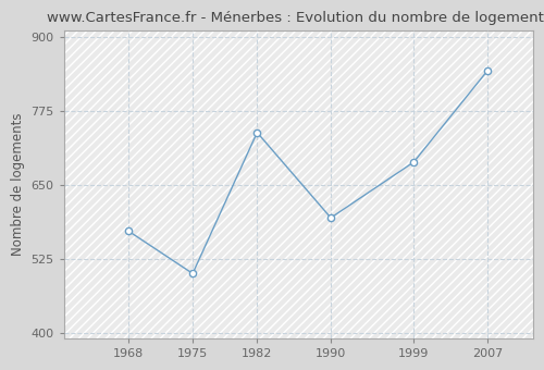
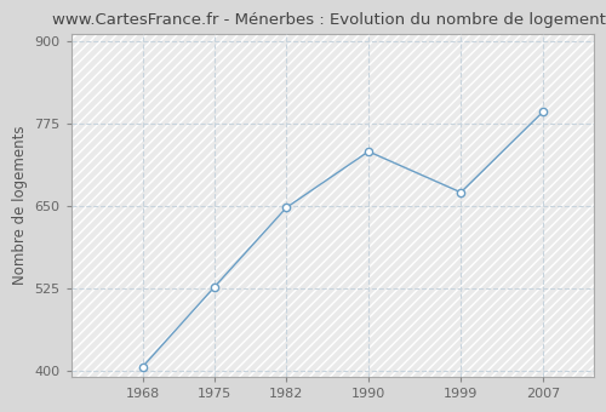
1968: 572 -> 406
1975: 500 -> 527
1982: 738 -> 647
1990: 594 -> 732
1999: 688 -> 670
2007: 842 -> 792
